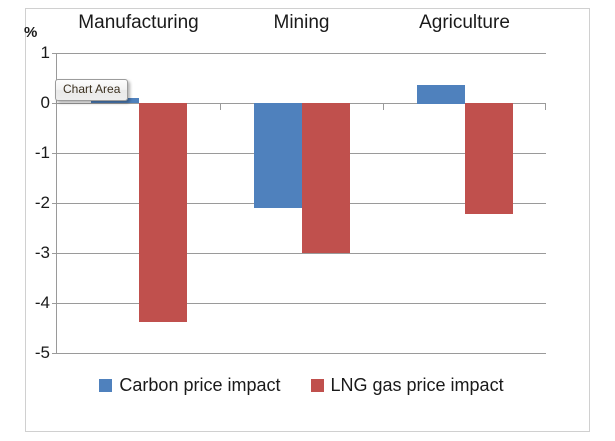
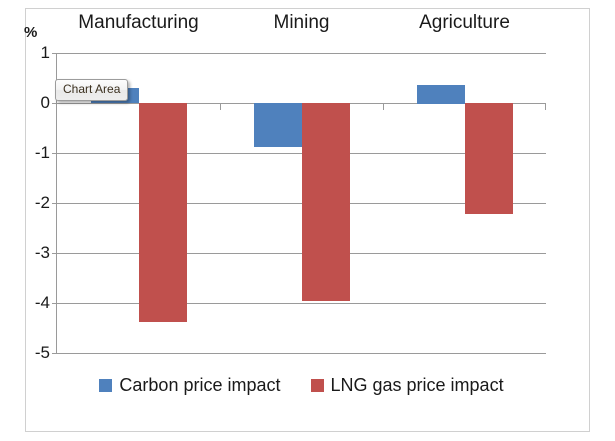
Carbon price impact/Manufacturing: 0.1 -> 0.3
Carbon price impact/Mining: -2.1 -> -0.9
LNG gas price impact/Mining: -3.0 -> -4.0
